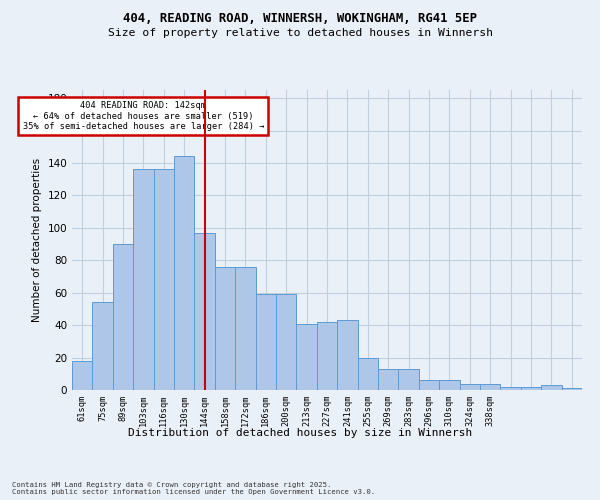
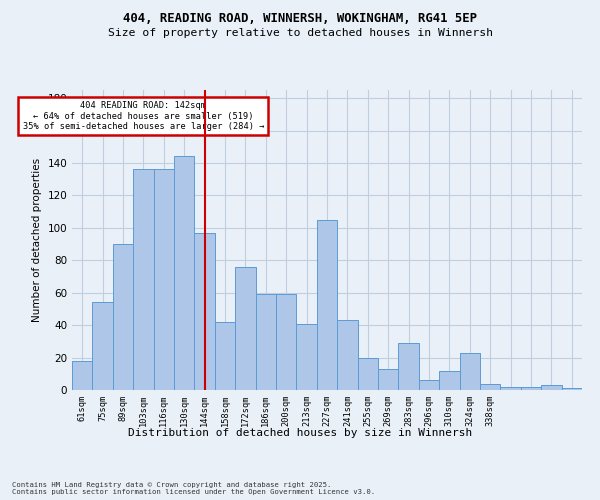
158sqm: 76 -> 42
227sqm: 42 -> 105
283sqm: 13 -> 29
310sqm: 6 -> 12
324sqm: 4 -> 23
